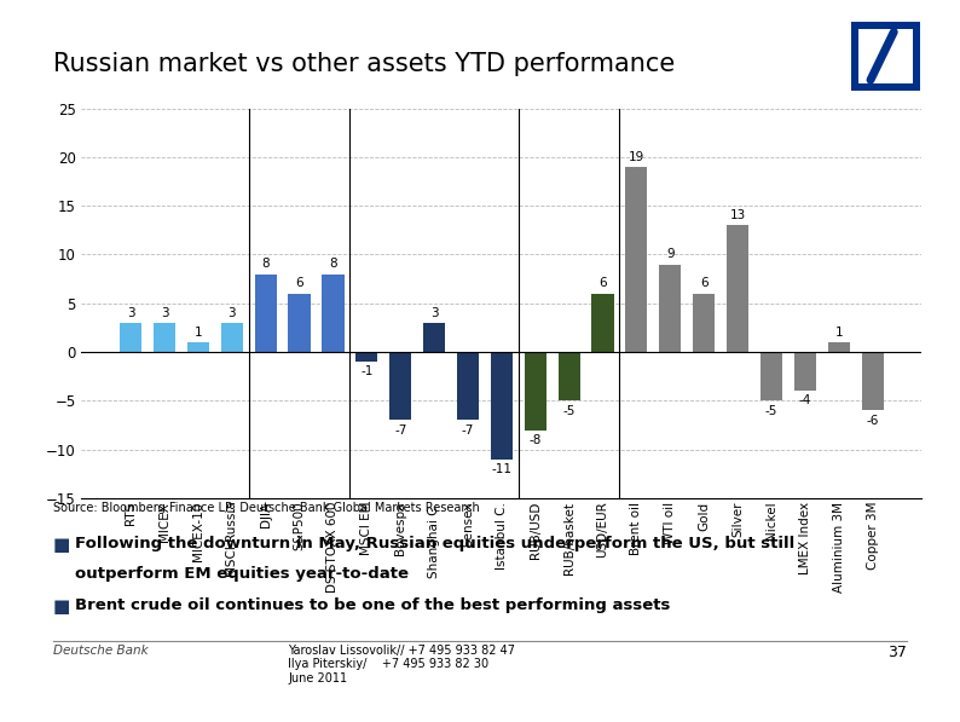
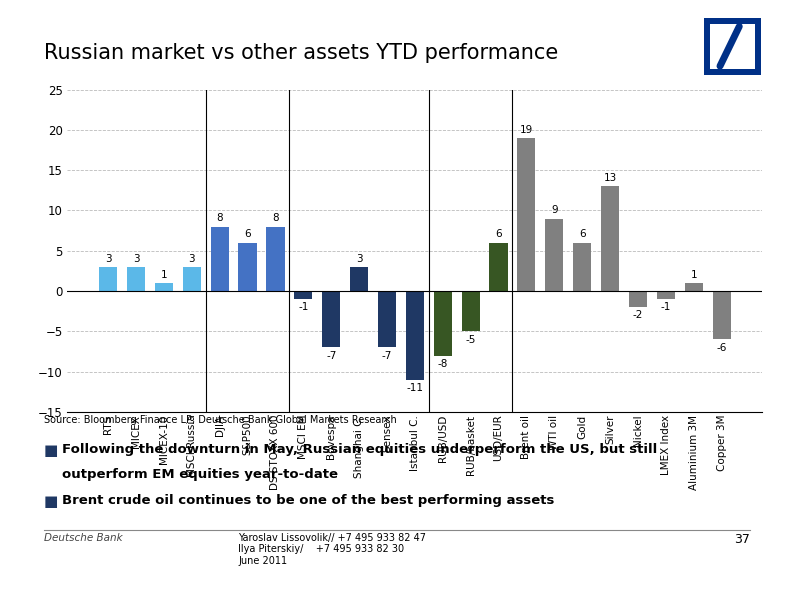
Nickel: -5 -> -2
LMEX Index: -4 -> -1
